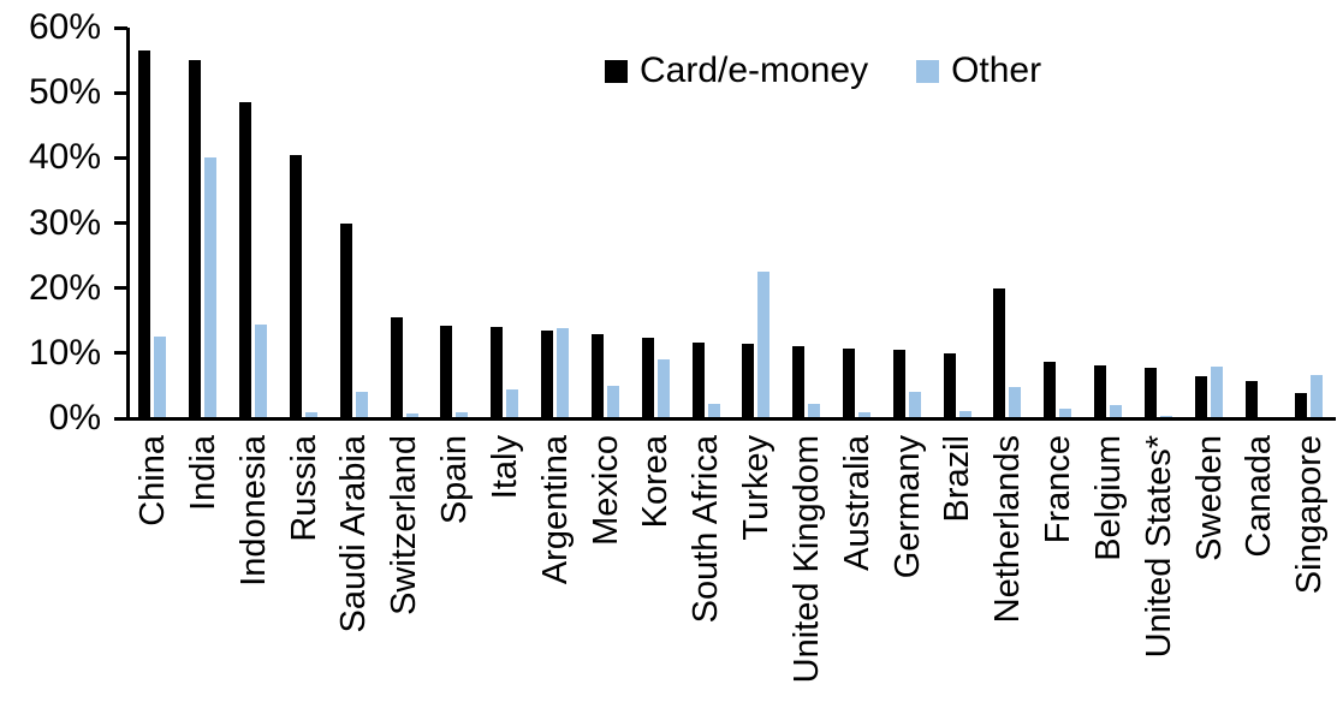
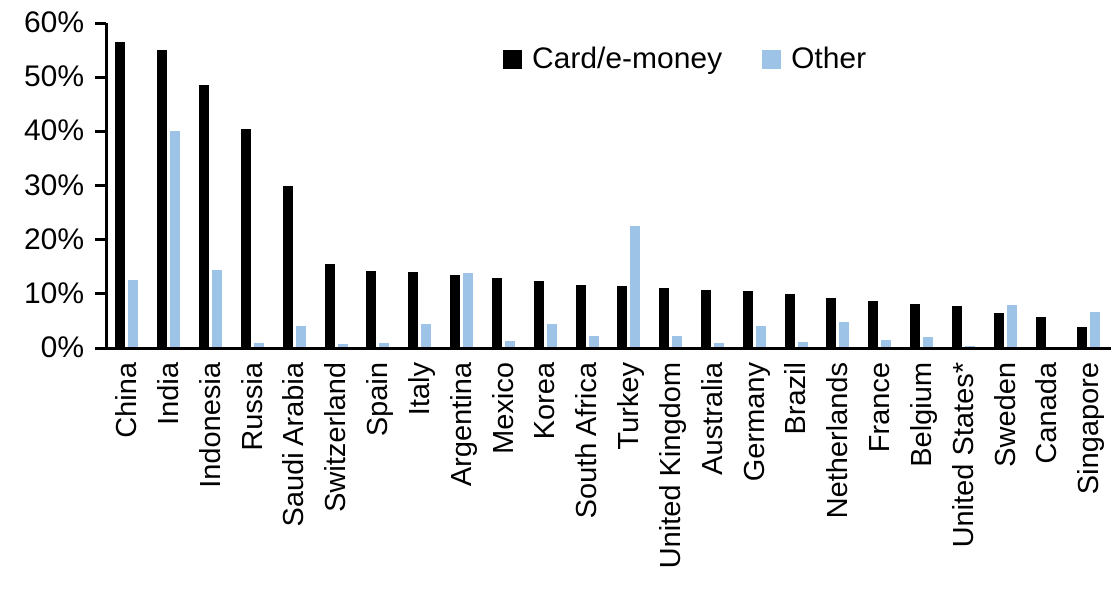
Other/Mexico: 5% -> 1%
Other/Korea: 9% -> 4%
Card/e-money/Netherlands: 20% -> 9%
